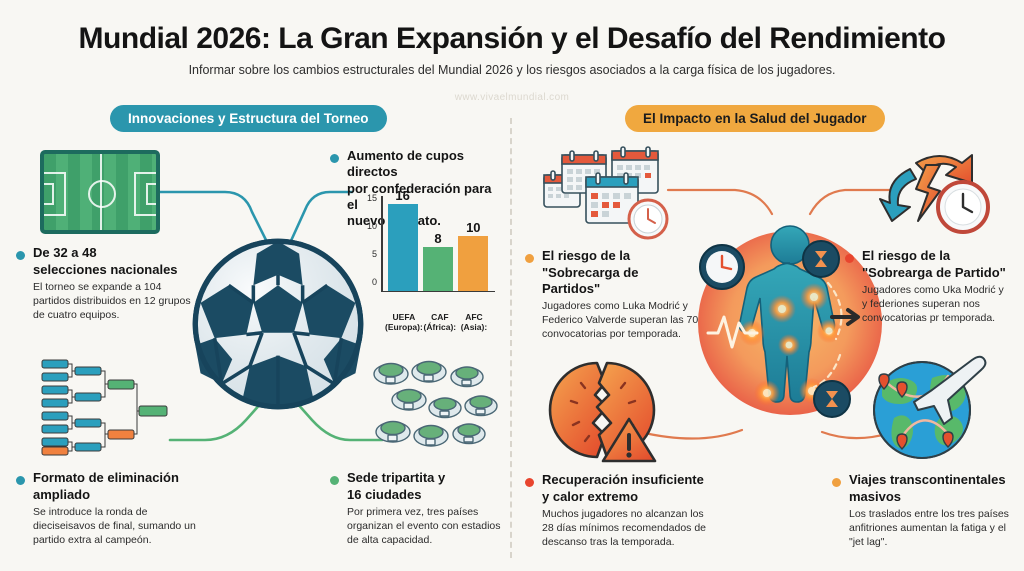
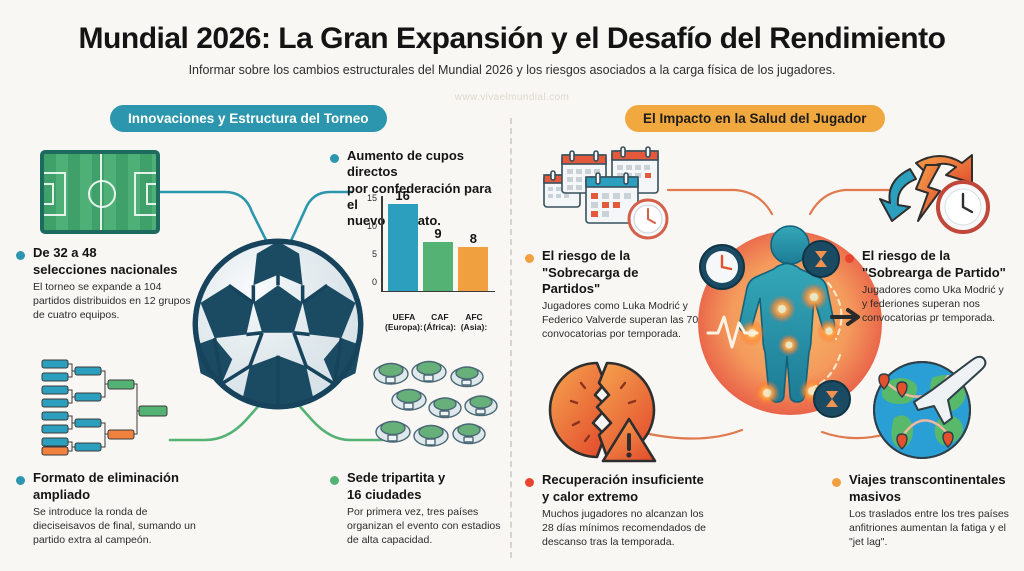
CAF (África):: 8 -> 9
AFC (Asia):: 10 -> 8
